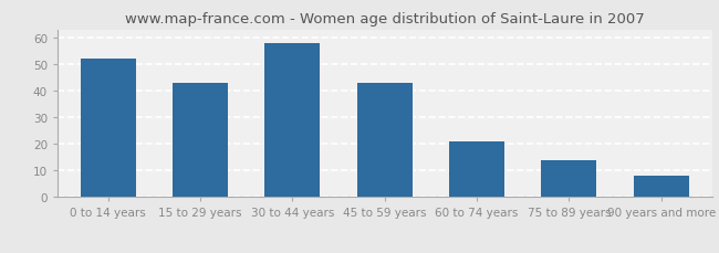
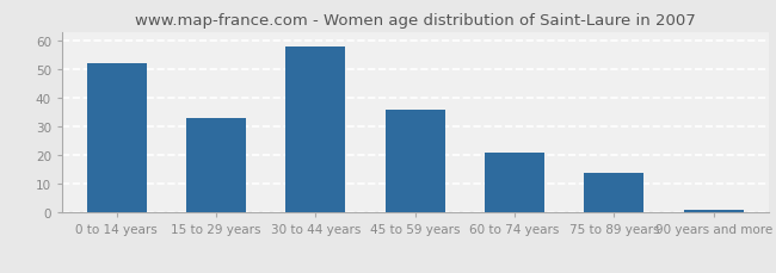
15 to 29 years: 43 -> 33
45 to 59 years: 43 -> 36
90 years and more: 8 -> 1
